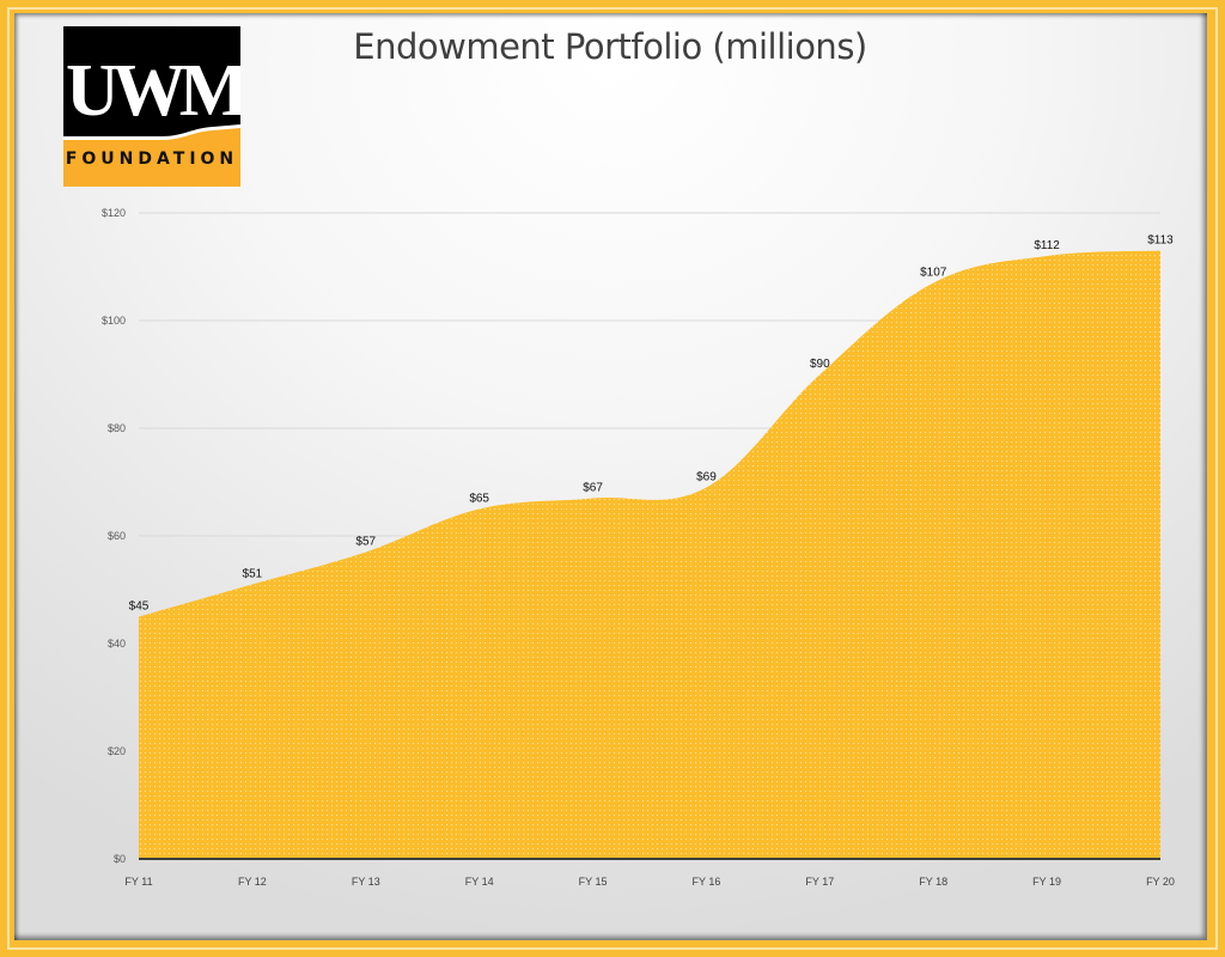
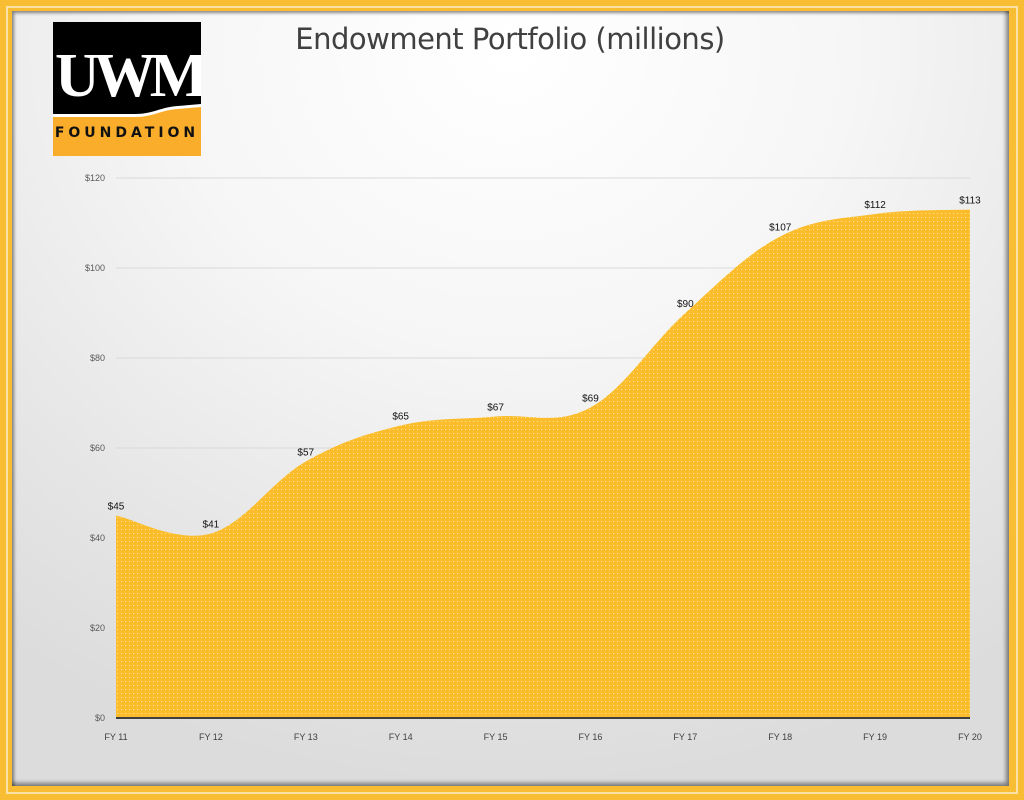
FY 12: $51 -> $41
